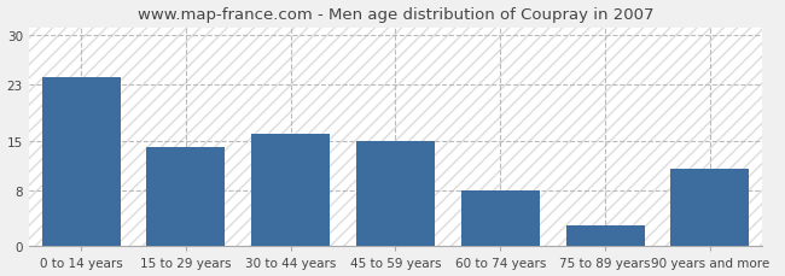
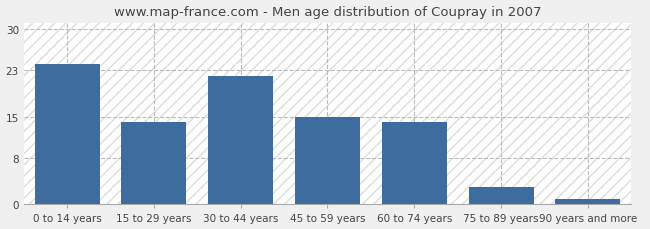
30 to 44 years: 16 -> 22
60 to 74 years: 8 -> 14
90 years and more: 11 -> 1
